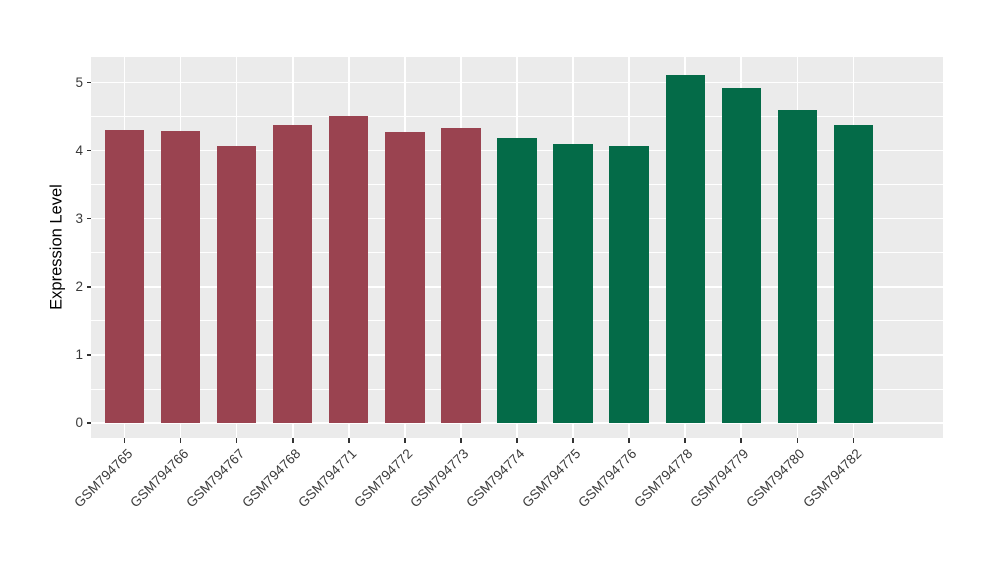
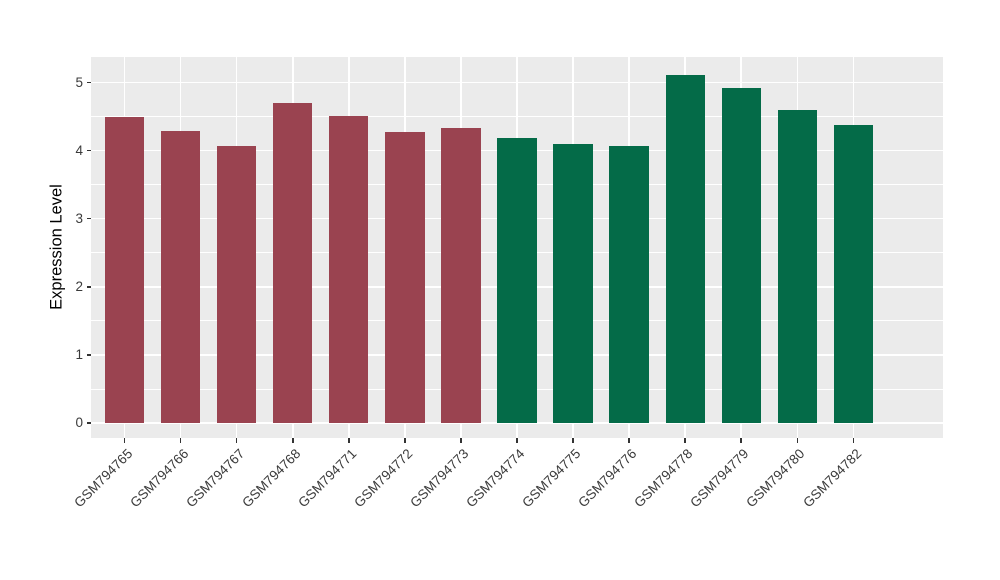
GSM794765: 4.3 -> 4.5
GSM794768: 4.4 -> 4.7
